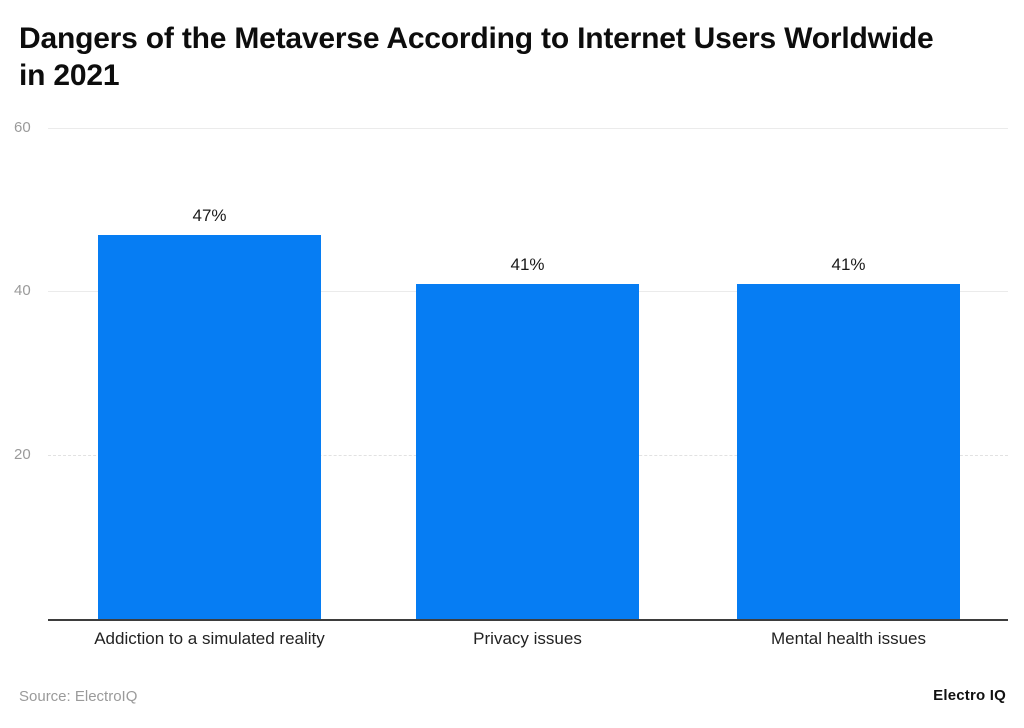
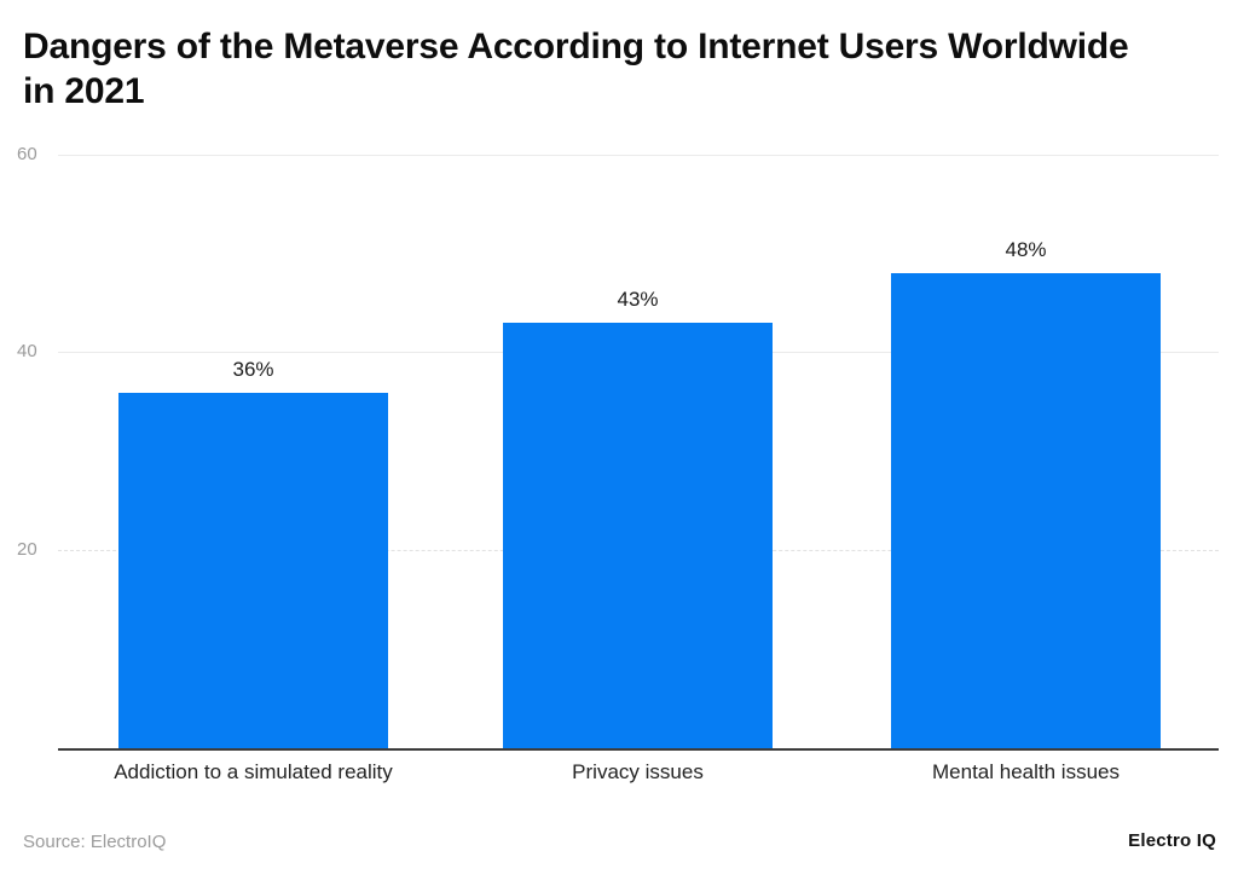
Addiction to a simulated reality: 47% -> 36%
Privacy issues: 41% -> 43%
Mental health issues: 41% -> 48%
